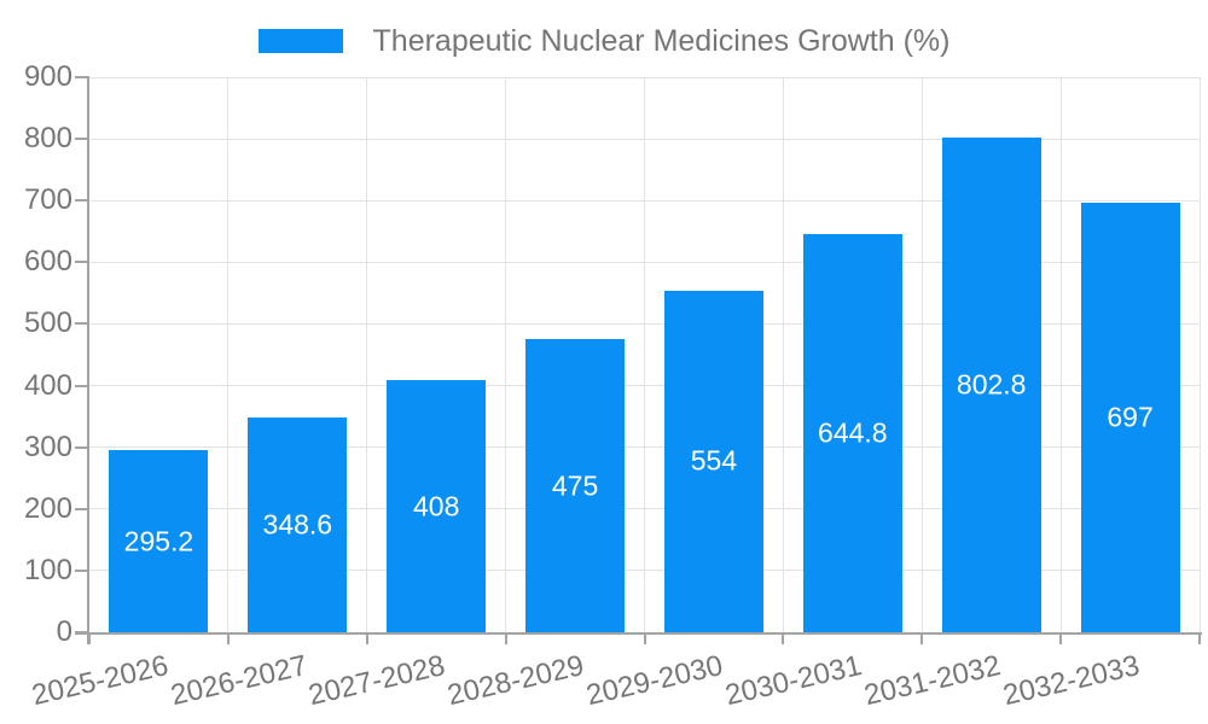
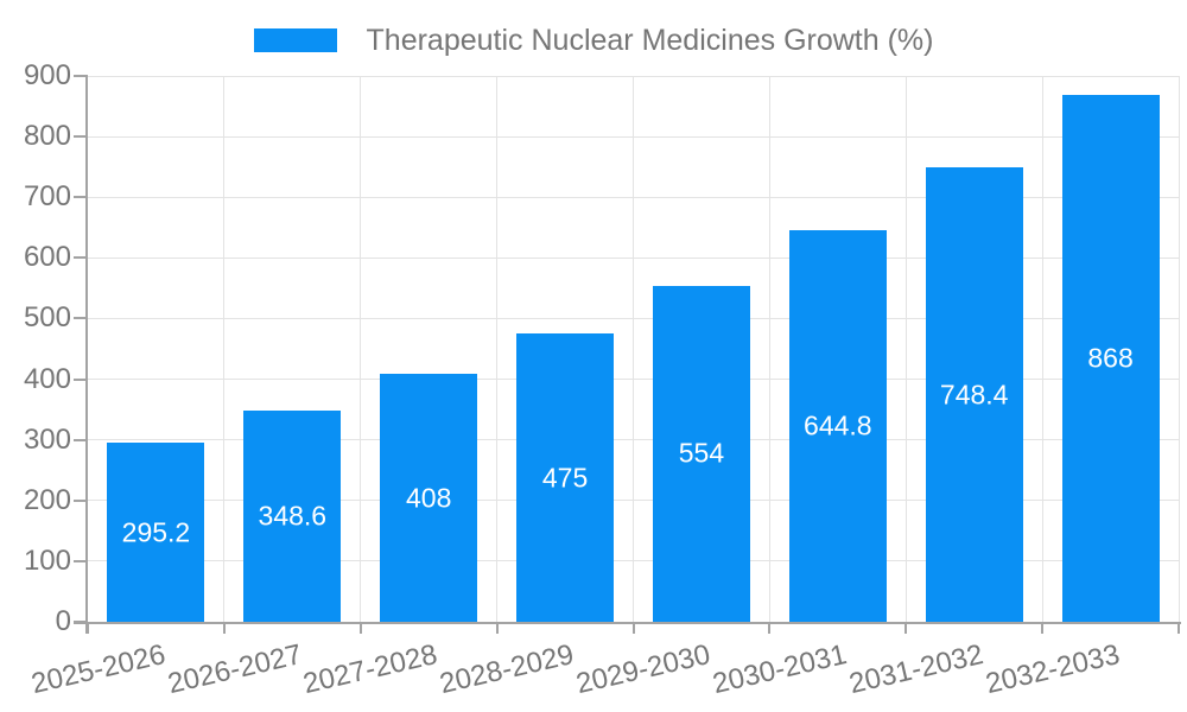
2031-2032: 802.8 -> 748.4
2032-2033: 697 -> 868
